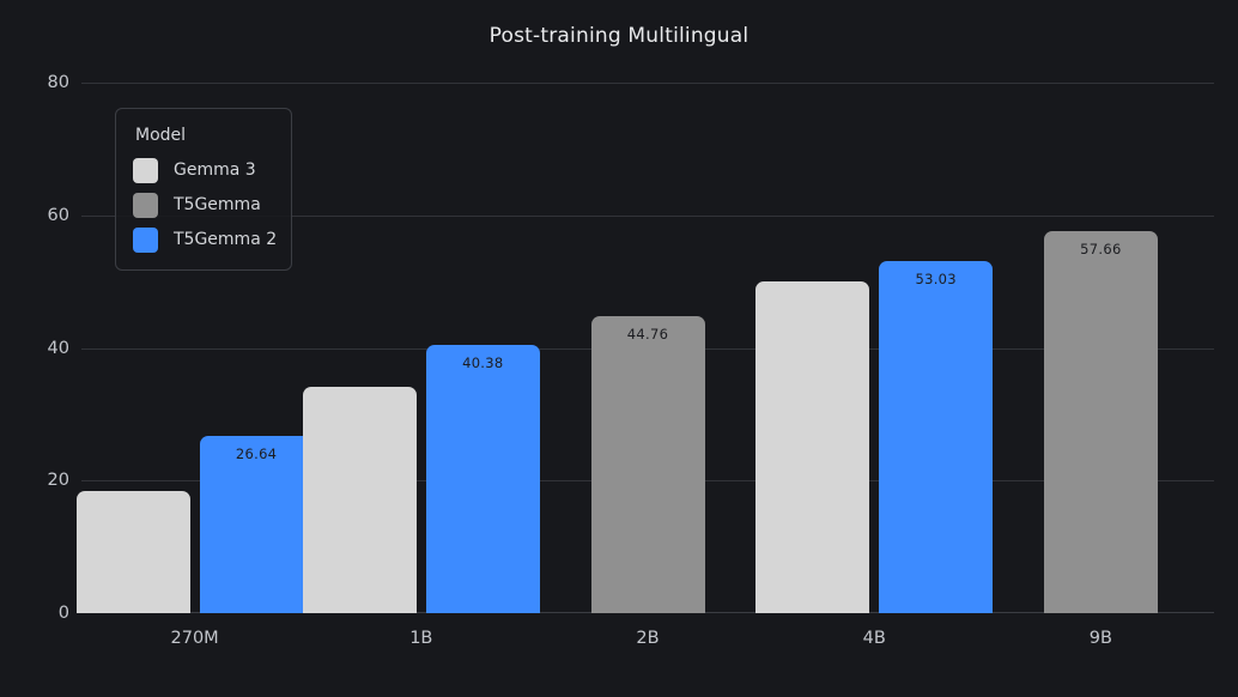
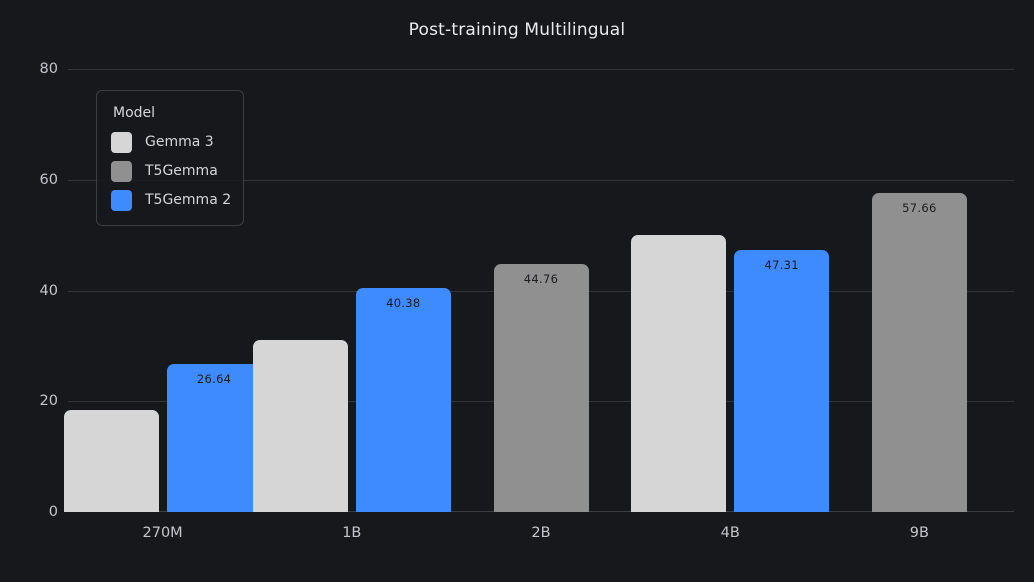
Gemma 3/1B: 34 -> 31
T5Gemma 2/4B: 53.03 -> 47.31
